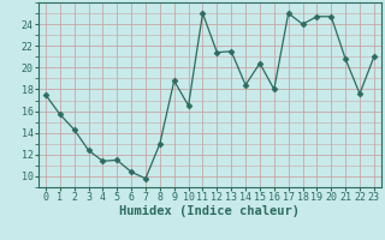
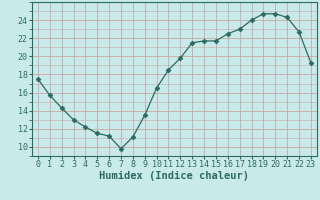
3: 12.4 -> 13.0
4: 11.4 -> 12.2
6: 10.4 -> 11.2
8: 13.0 -> 11.1
9: 18.8 -> 13.5
11: 25.0 -> 18.5
12: 21.4 -> 19.8
14: 18.4 -> 21.7
15: 20.4 -> 21.7
16: 18.0 -> 22.5
17: 25.0 -> 23.0
21: 20.8 -> 24.3
22: 17.6 -> 22.7
23: 21.0 -> 19.3
